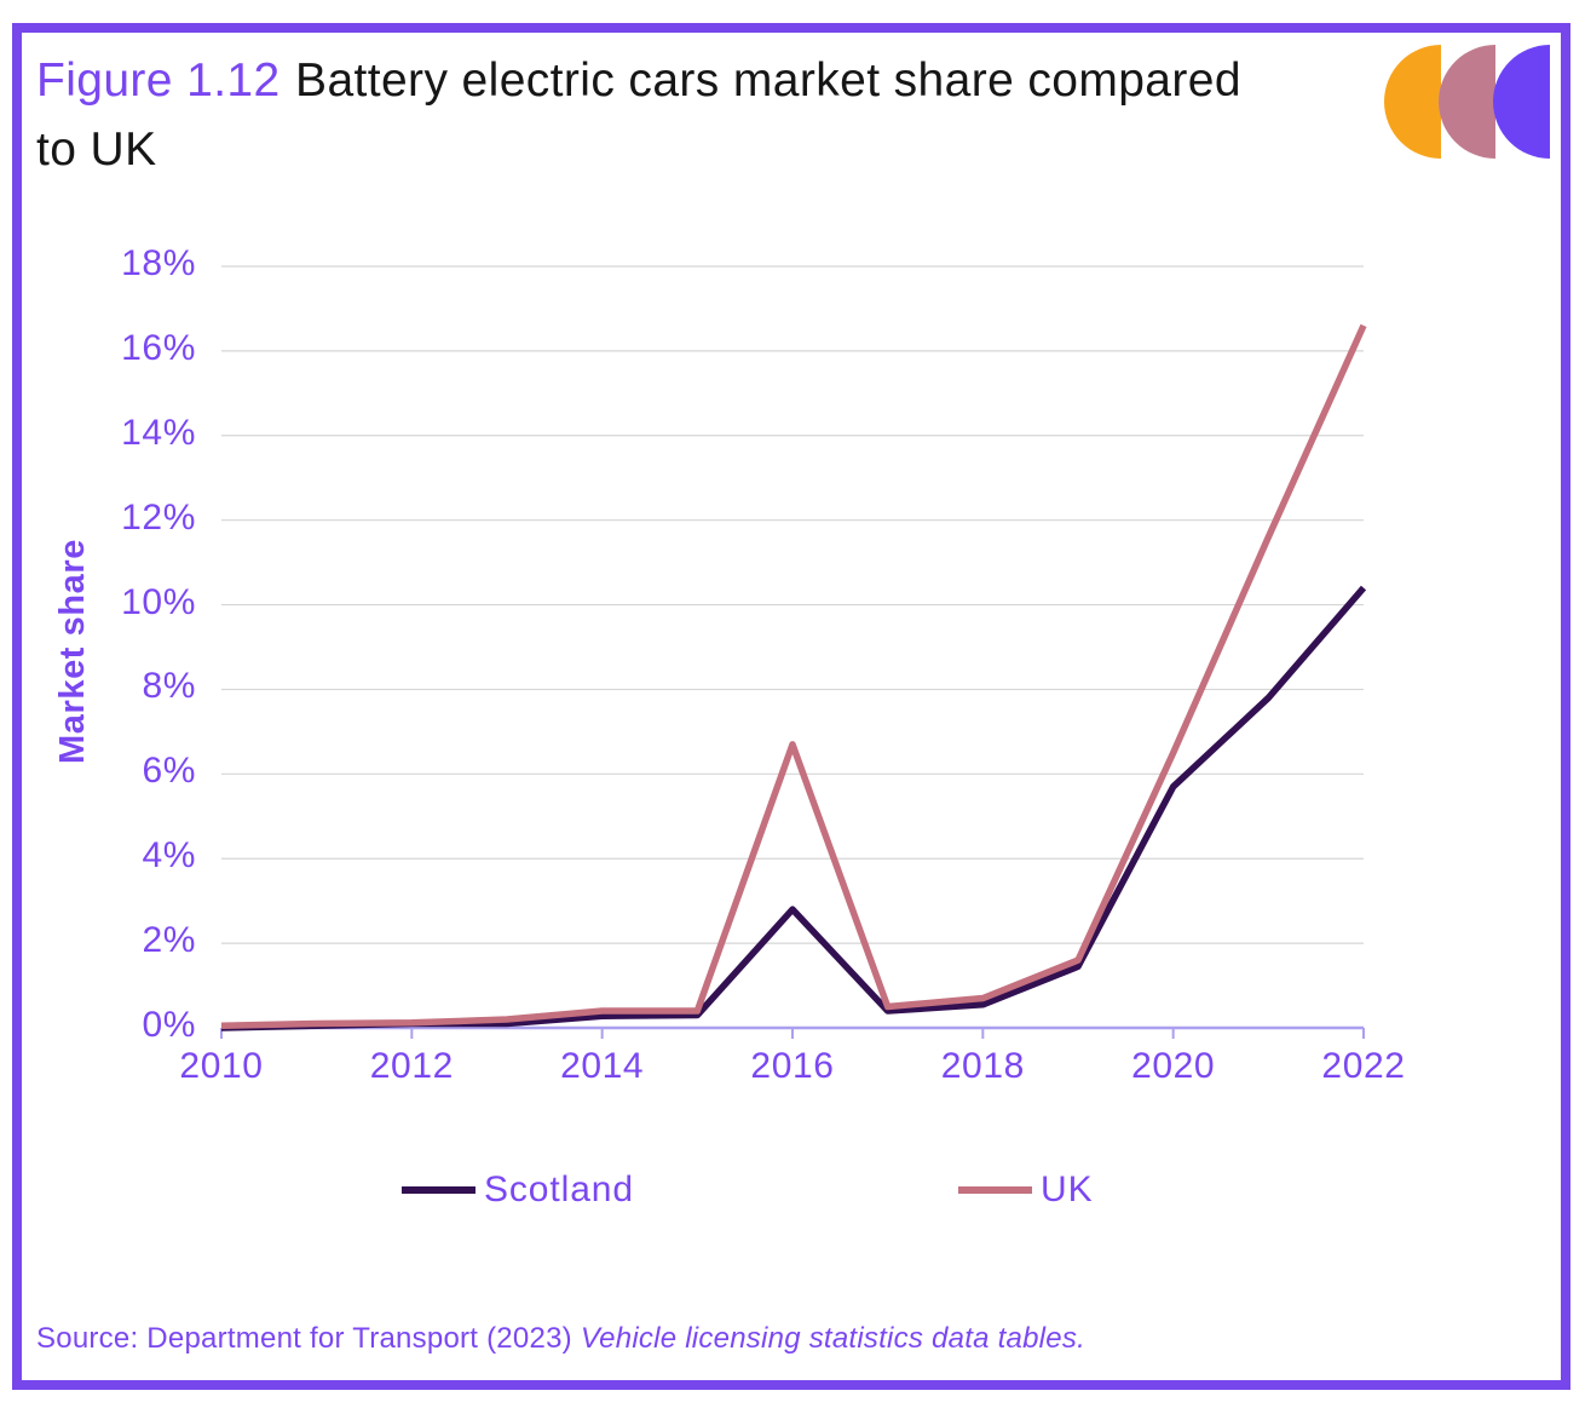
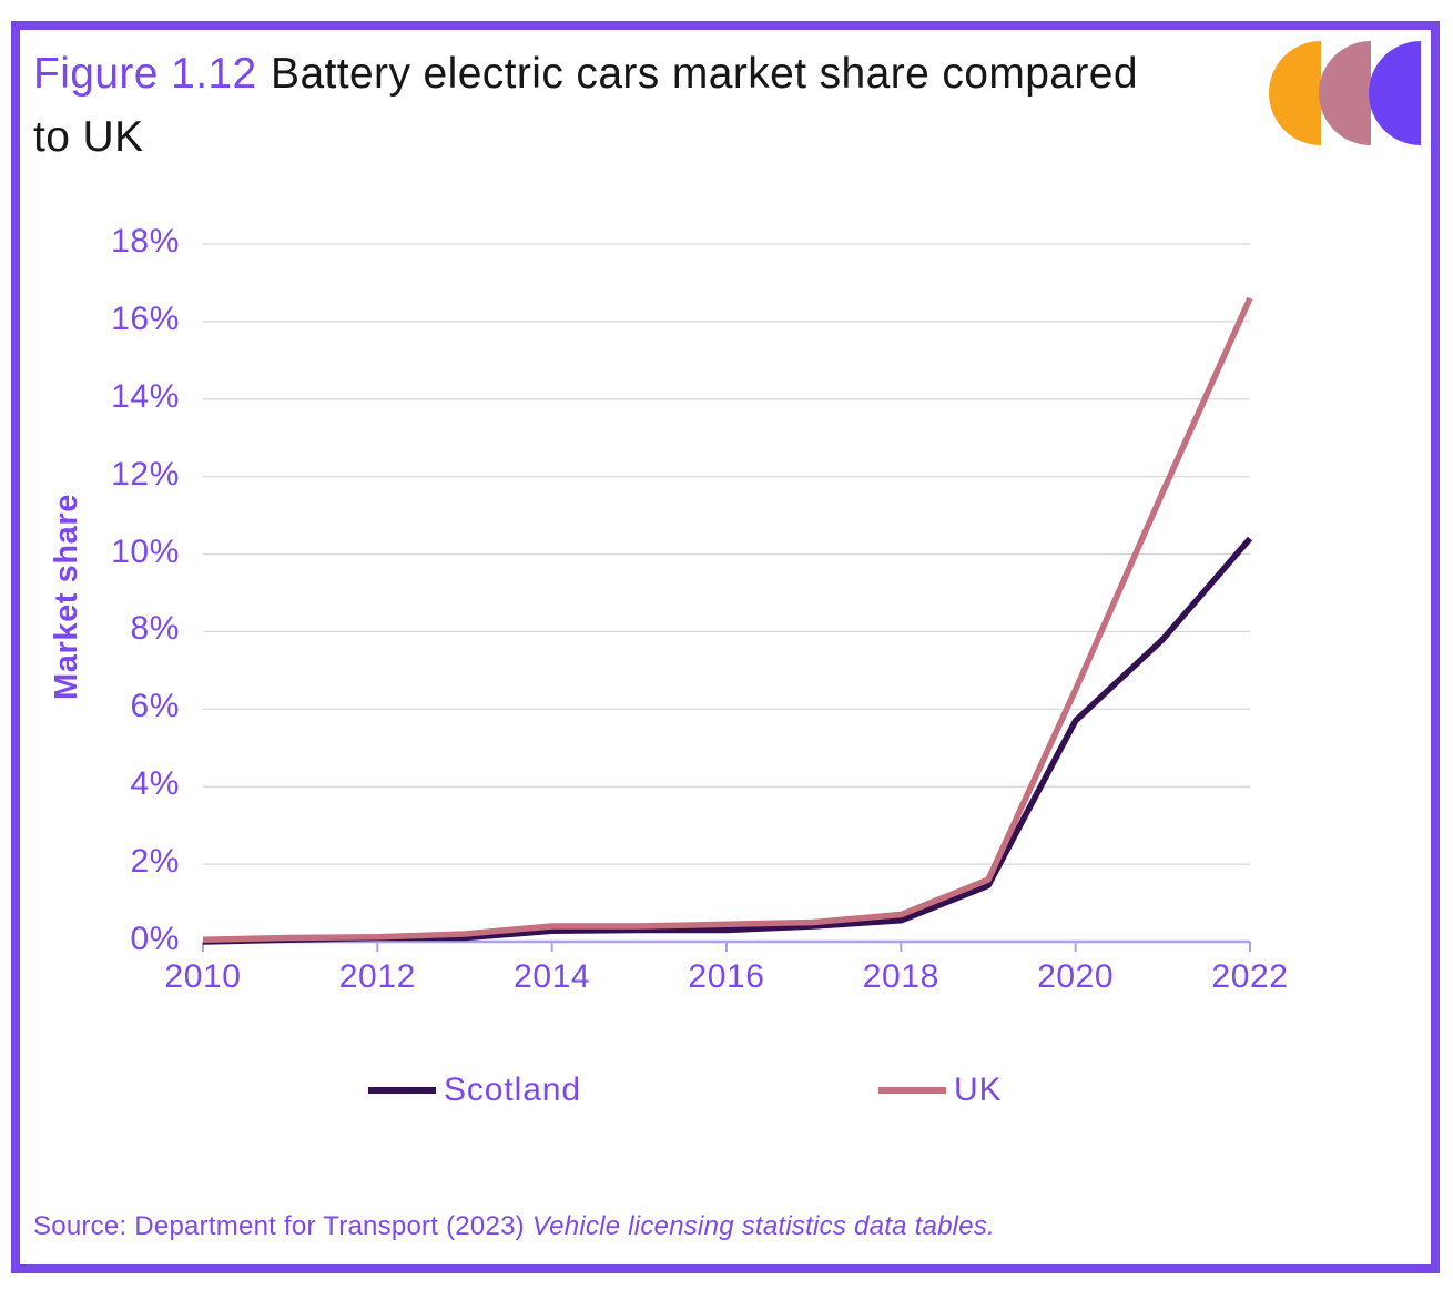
Scotland/2016: 2.8% -> 0.3%
UK/2016: 6.7% -> 0.5%
